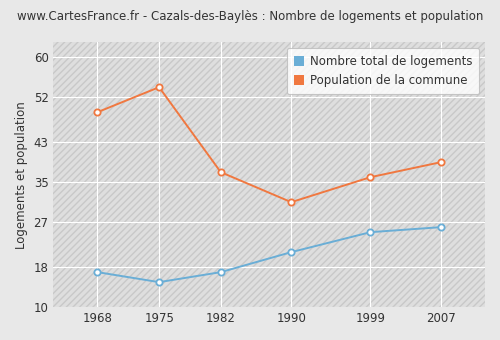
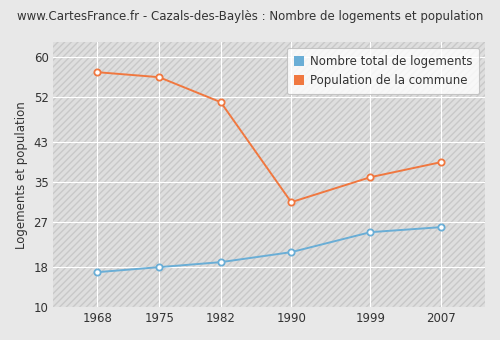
Population de la commune/1968: 49 -> 57
Nombre total de logements/1975: 15 -> 18
Population de la commune/1975: 54 -> 56
Nombre total de logements/1982: 17 -> 19
Population de la commune/1982: 37 -> 51
